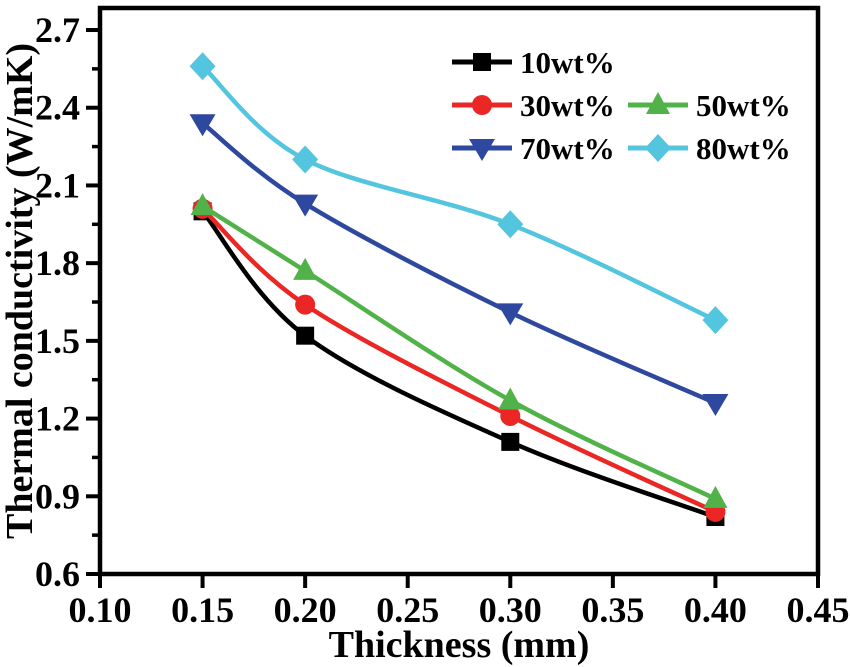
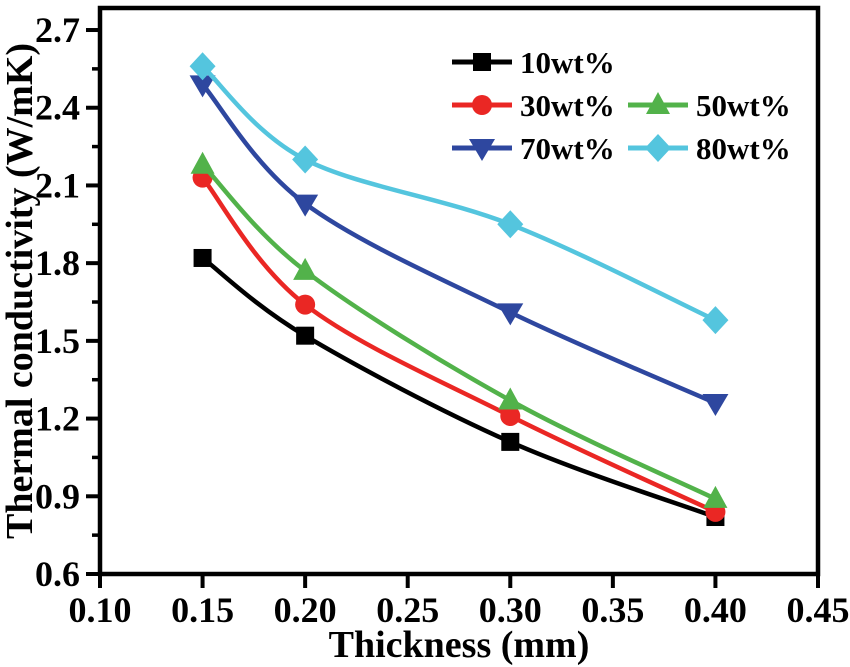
10wt%/0.15: 2.00 -> 1.82
30wt%/0.15: 2.01 -> 2.13
50wt%/0.15: 2.02 -> 2.18
70wt%/0.15: 2.34 -> 2.49
